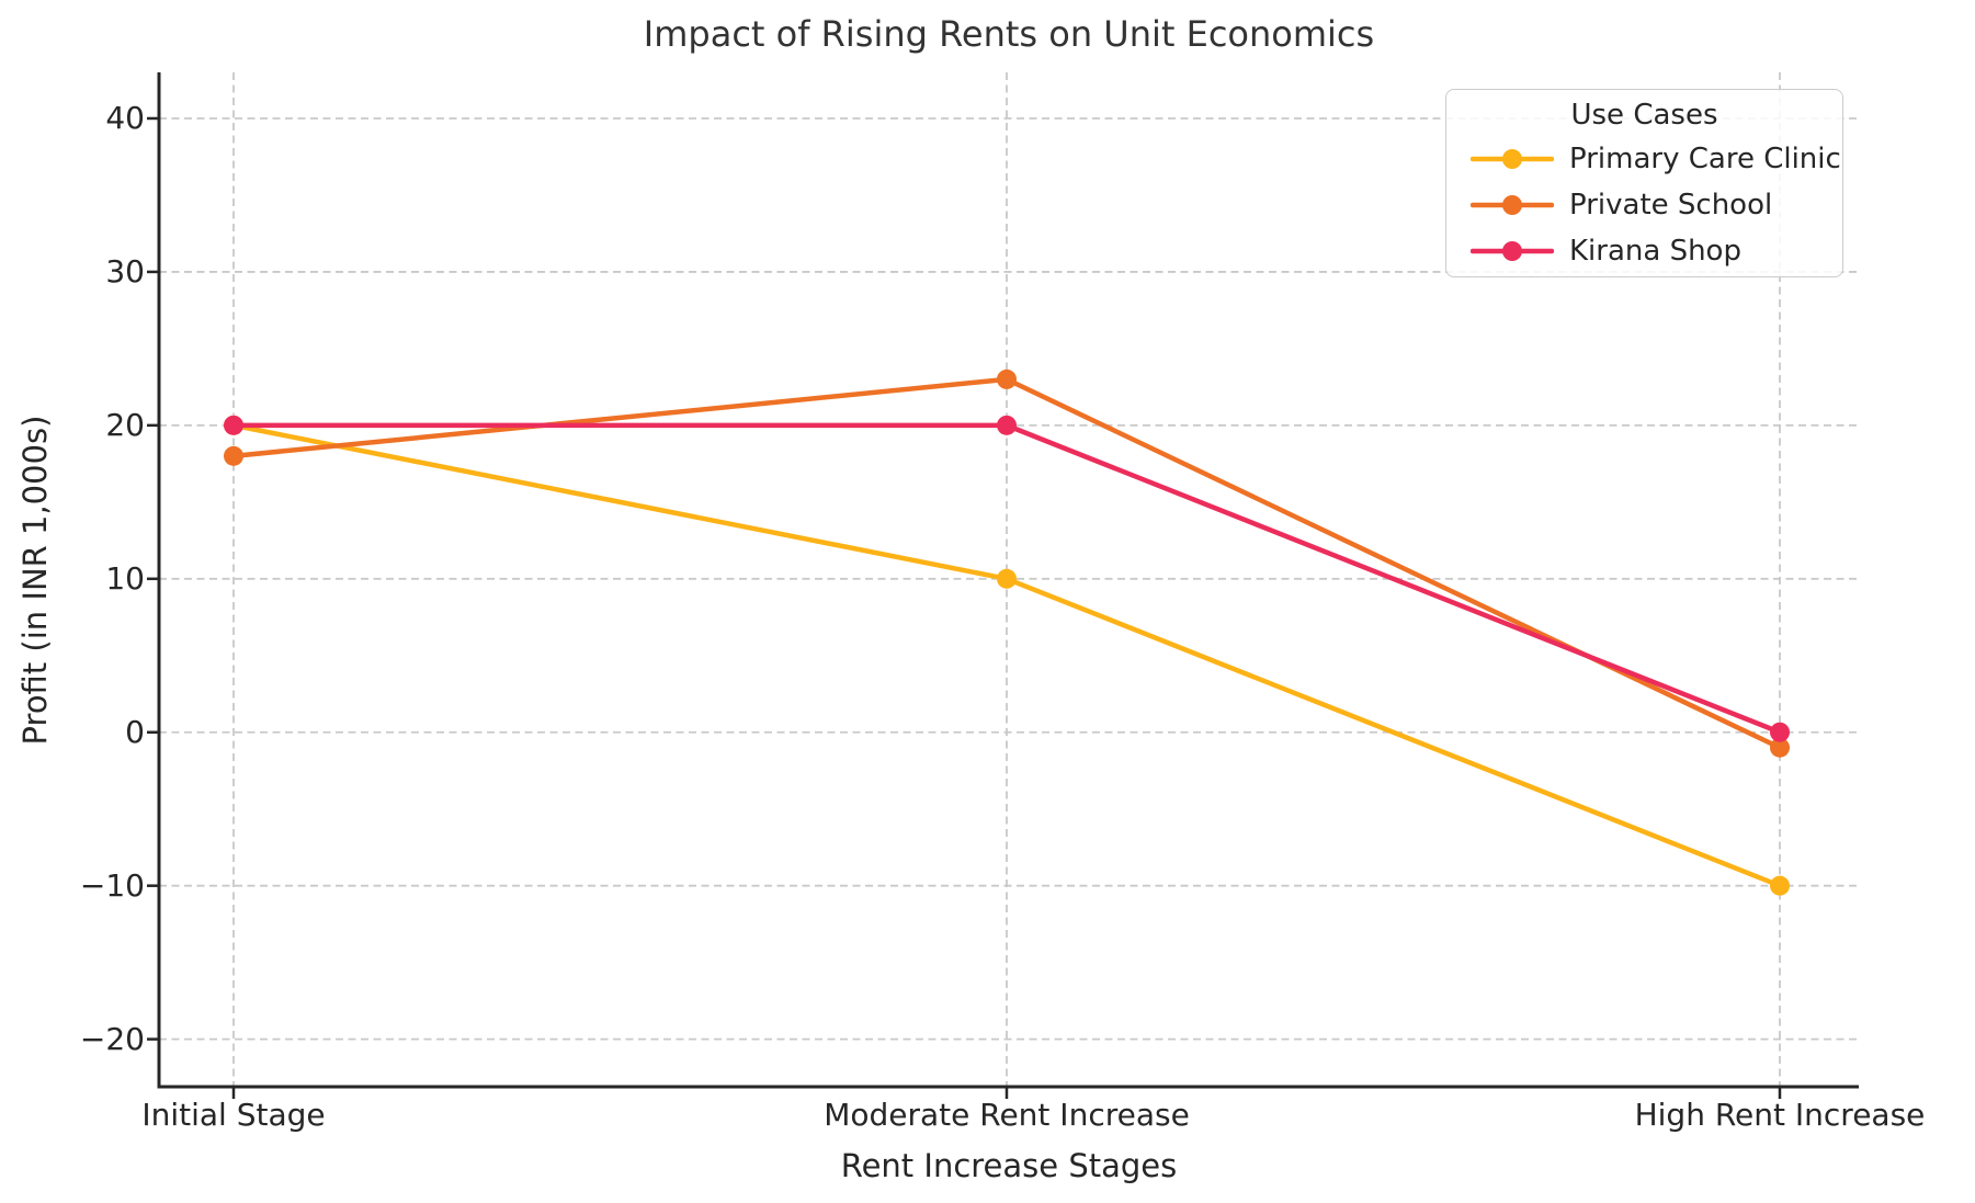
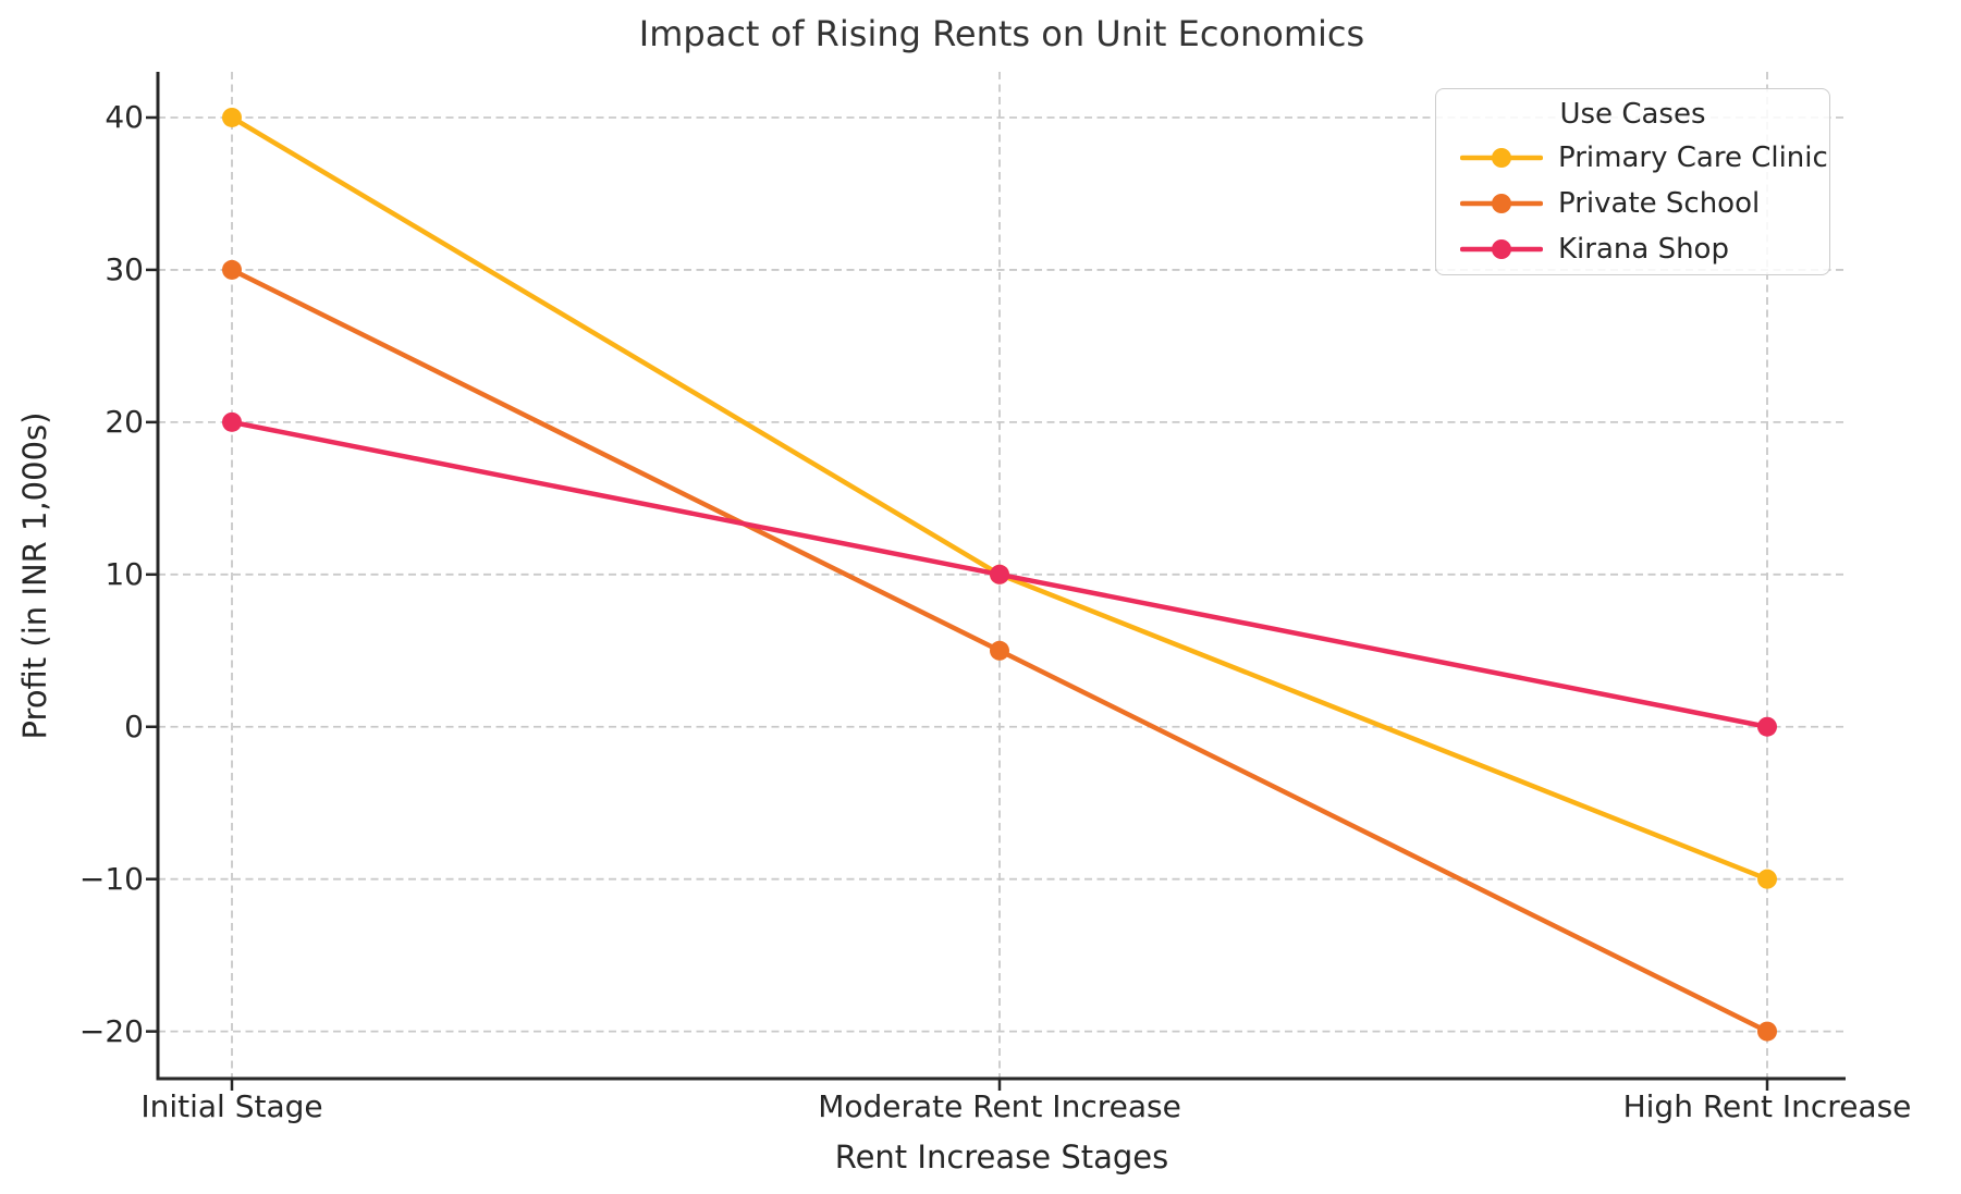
Primary Care Clinic/Initial Stage: 20 -> 40
Private School/Initial Stage: 18 -> 30
Private School/Moderate Rent Increase: 23 -> 5
Kirana Shop/Moderate Rent Increase: 20 -> 10
Private School/High Rent Increase: -1 -> -20
